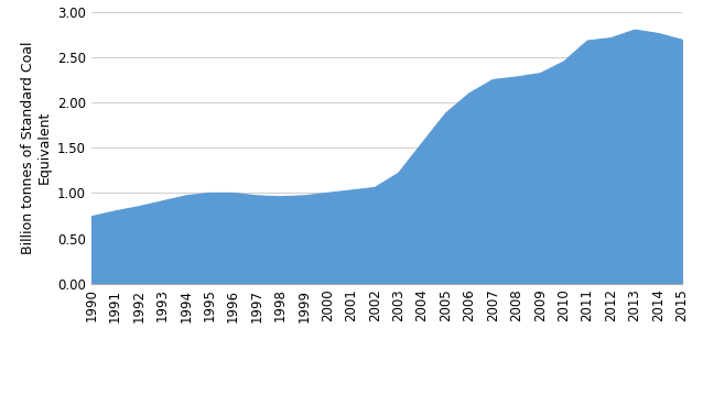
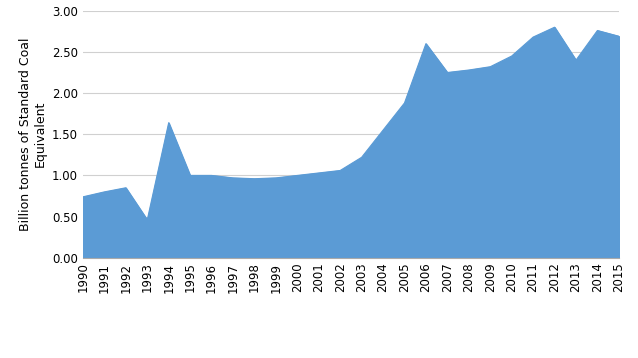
1993: 0.91 -> 0.46
1994: 0.97 -> 1.64
2006: 2.10 -> 2.60
2012: 2.71 -> 2.80
2013: 2.80 -> 2.40
